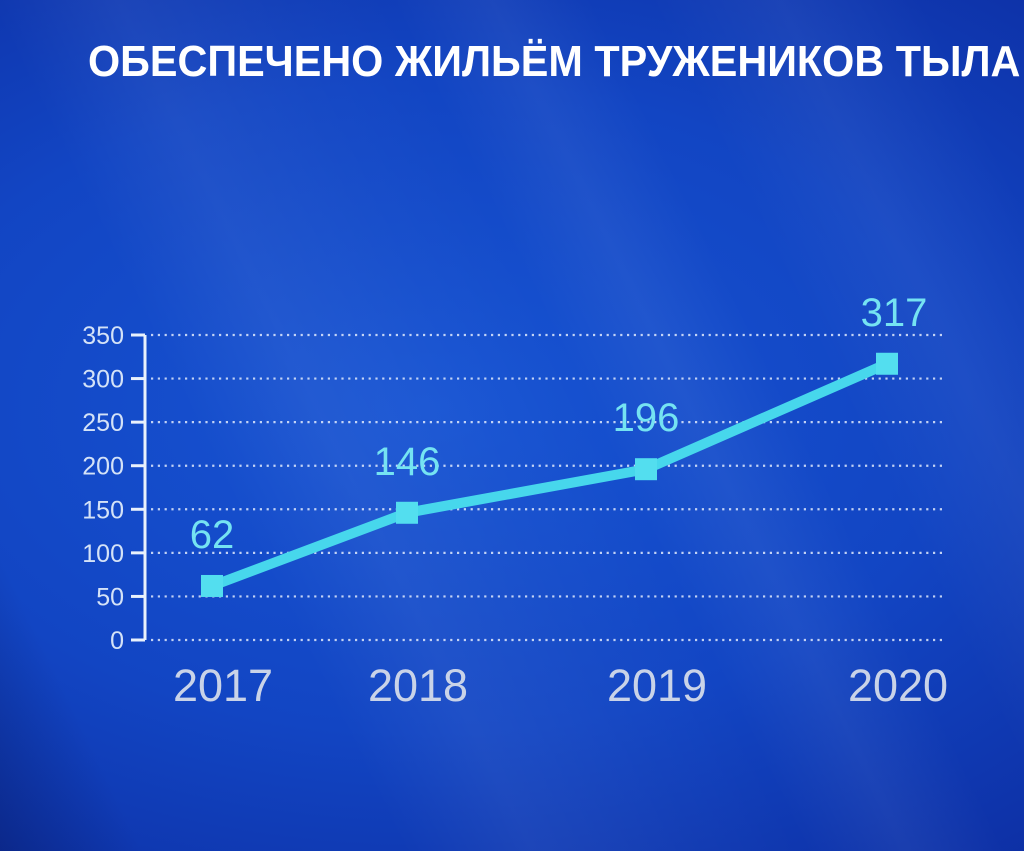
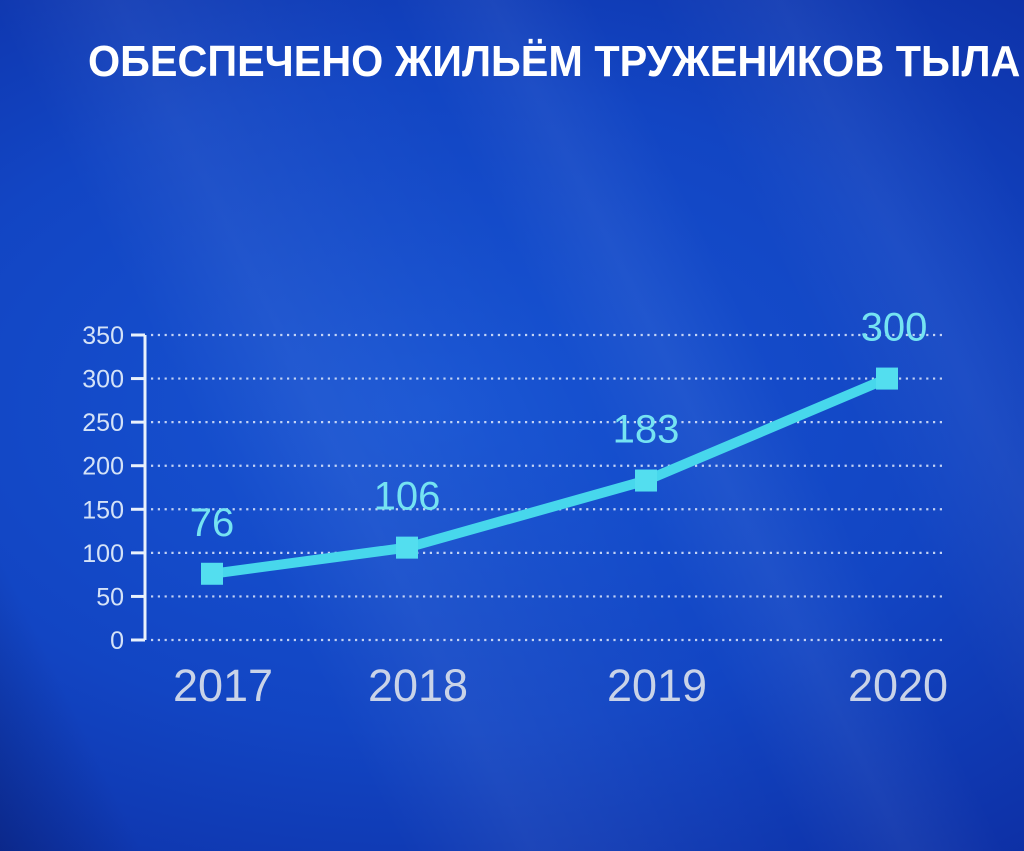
2017: 62 -> 76
2018: 146 -> 106
2019: 196 -> 183
2020: 317 -> 300
